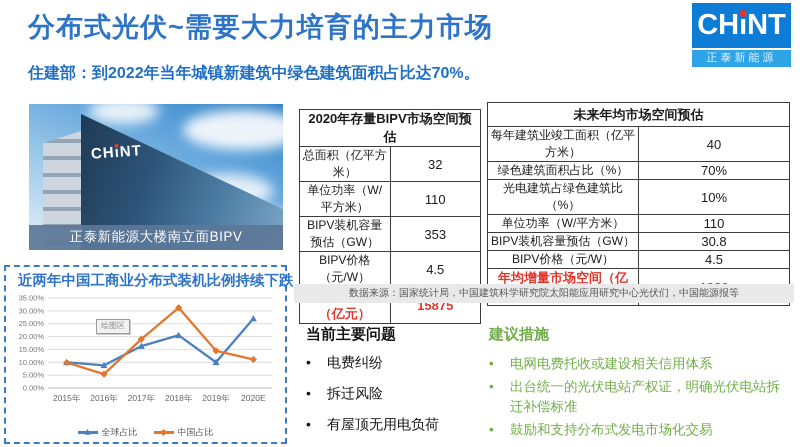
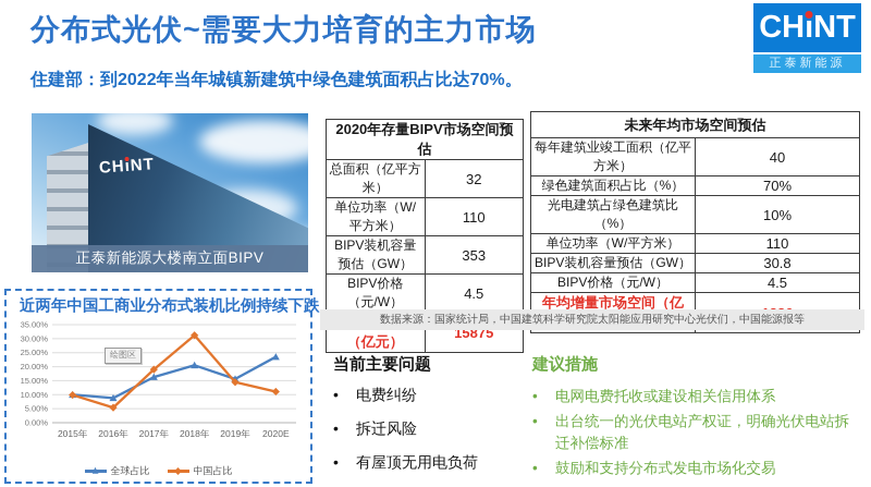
全球占比/2019年: 10% -> 16%
全球占比/2020E: 27% -> 24%
